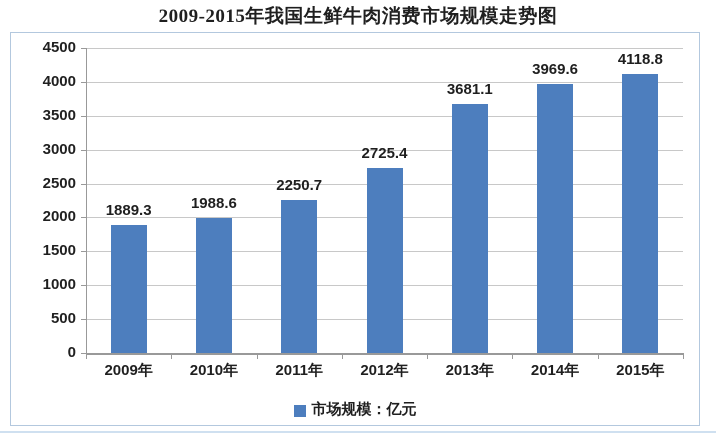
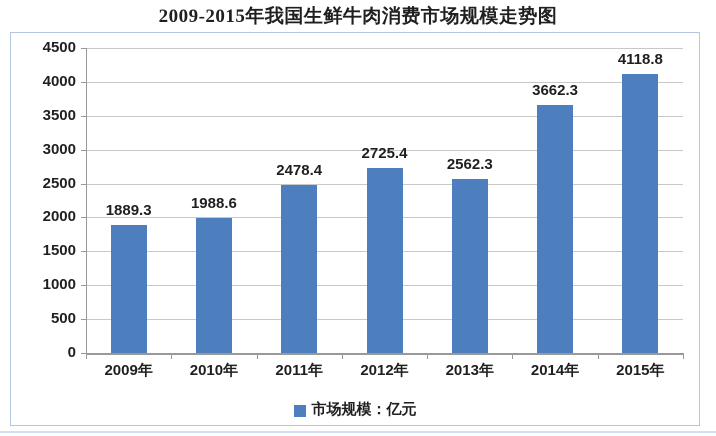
2011年: 2250.7 -> 2478.4
2013年: 3681.1 -> 2562.3
2014年: 3969.6 -> 3662.3
